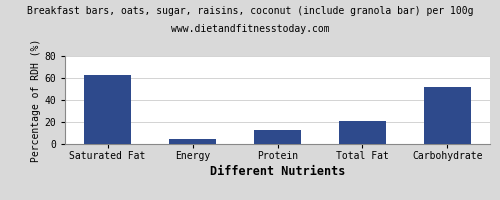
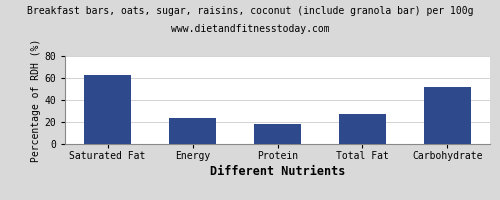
Energy: 5 -> 24
Protein: 13 -> 18
Total Fat: 21 -> 27
